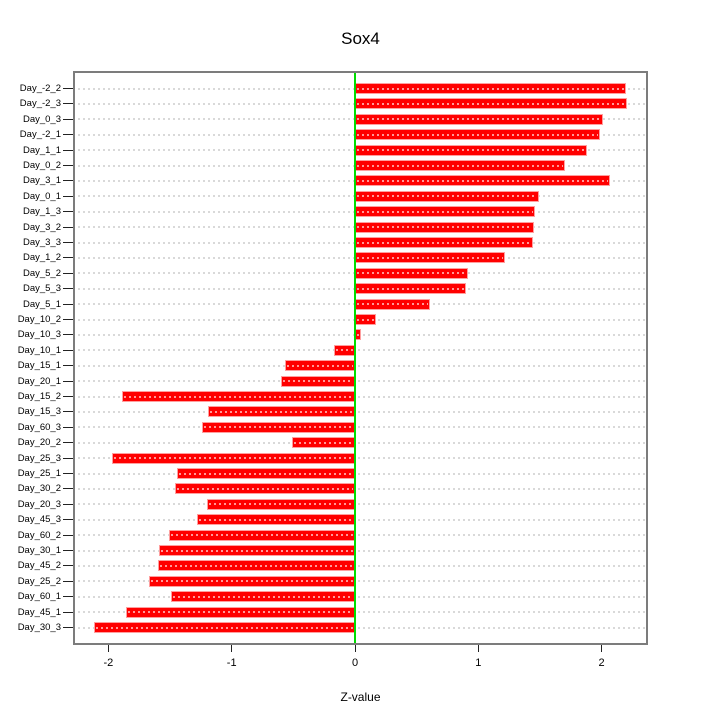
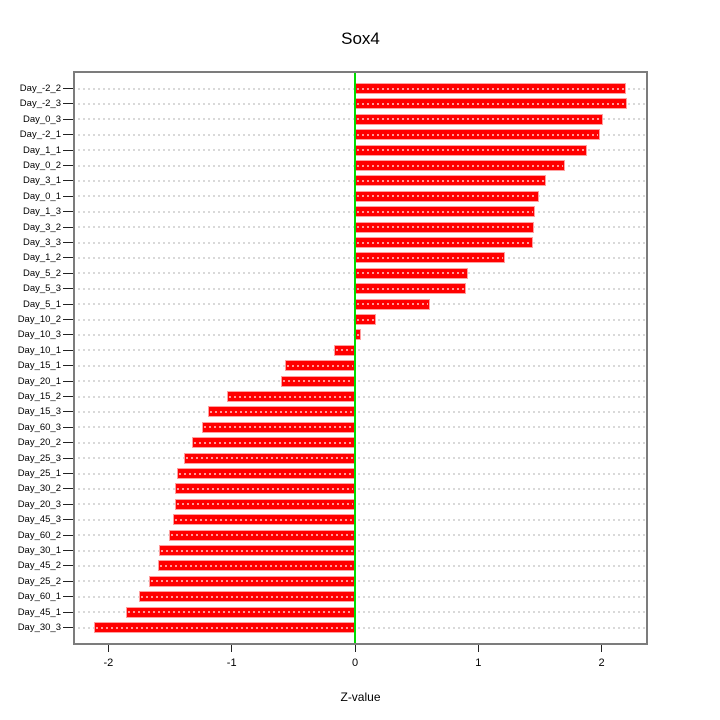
Day_3_1: 2.07 -> 1.55
Day_15_2: -1.89 -> -1.04
Day_20_2: -0.51 -> -1.32
Day_25_3: -1.97 -> -1.39
Day_20_3: -1.20 -> -1.46
Day_45_3: -1.28 -> -1.48
Day_60_1: -1.49 -> -1.75
